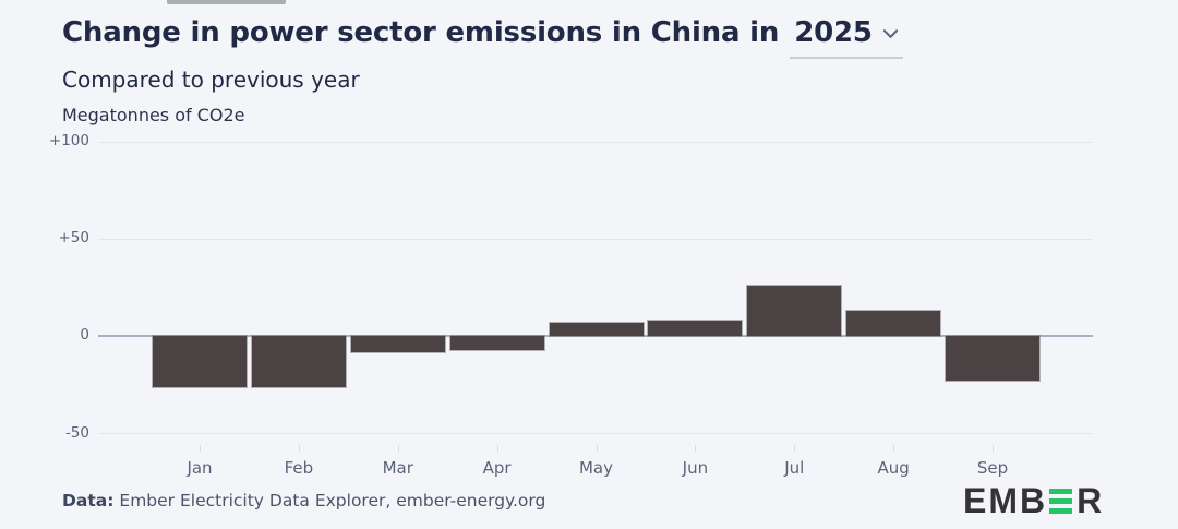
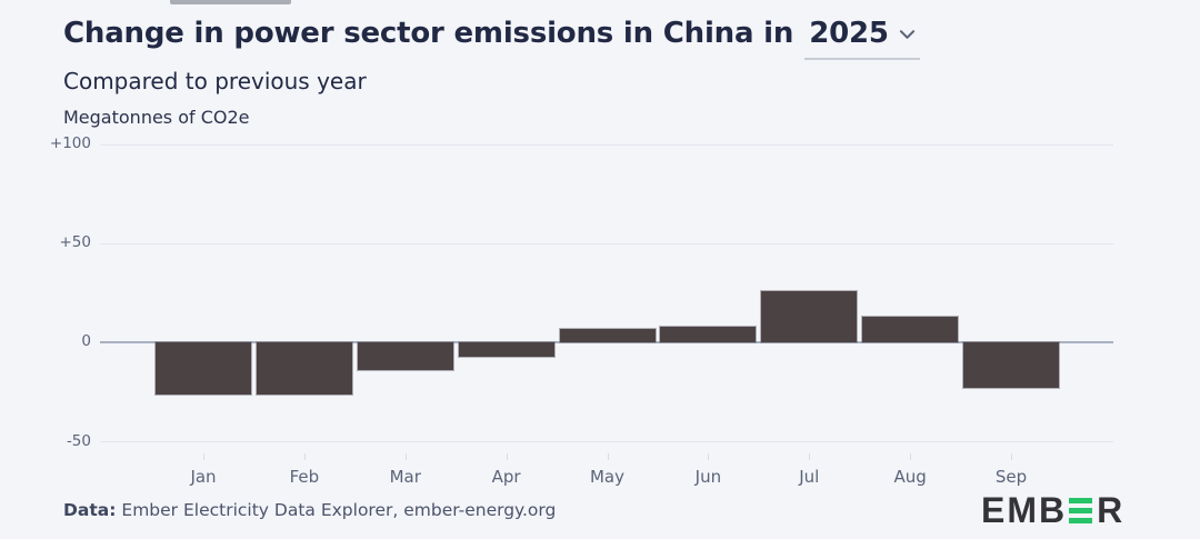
Mar: -8 -> -14
